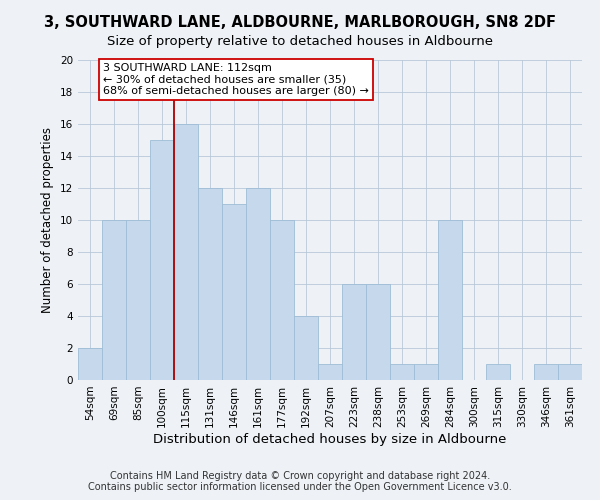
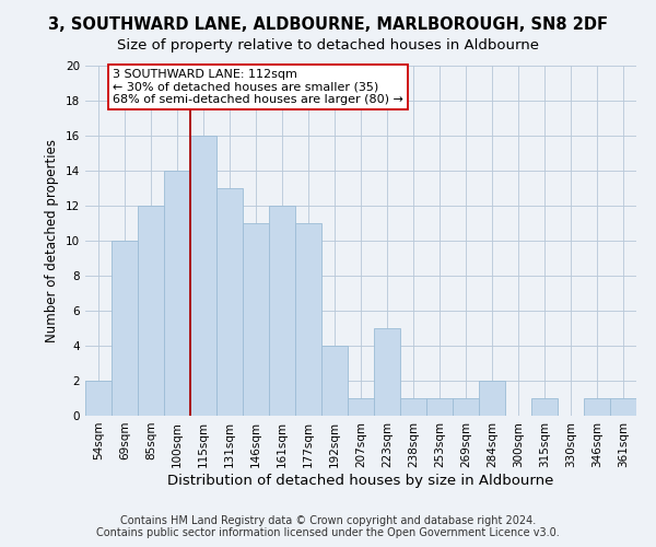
85sqm: 10 -> 12
100sqm: 15 -> 14
131sqm: 12 -> 13
177sqm: 10 -> 11
223sqm: 6 -> 5
238sqm: 6 -> 1
284sqm: 10 -> 2
